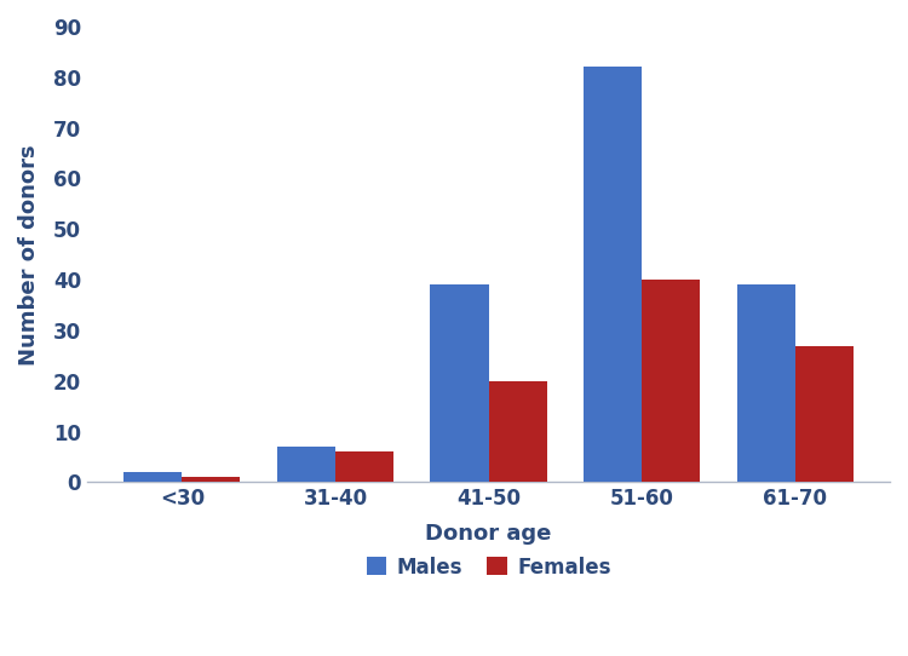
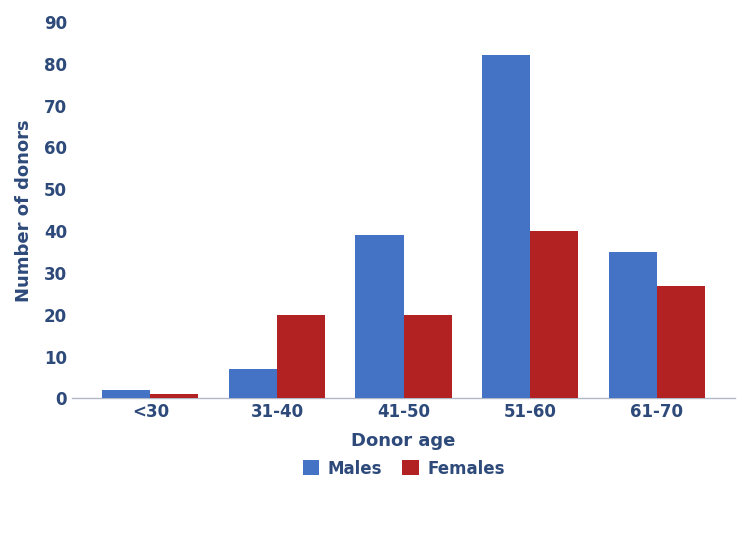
Females/31-40: 6 -> 20
Males/61-70: 39 -> 35
